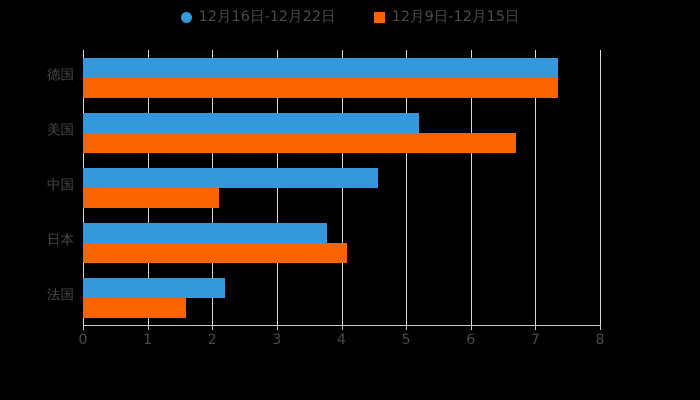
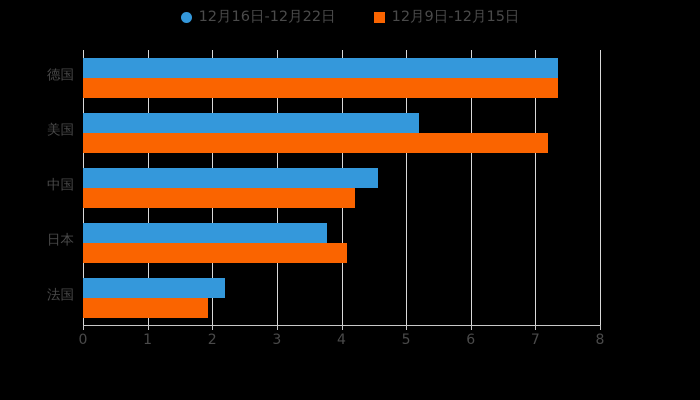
12月9日-12月15日/美国: 6.7 -> 7.2
12月9日-12月15日/中国: 2.1 -> 4.2
12月9日-12月15日/法国: 1.6 -> 1.9
